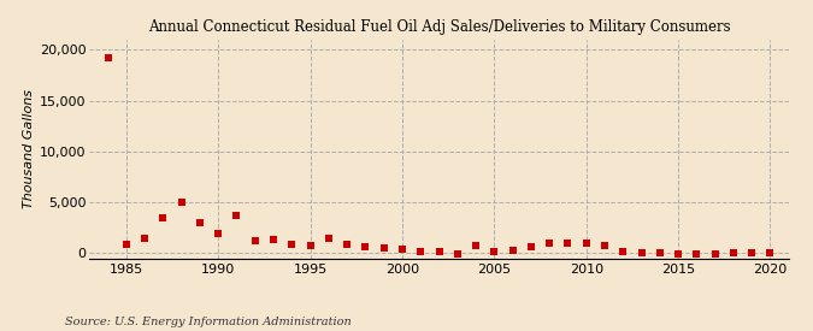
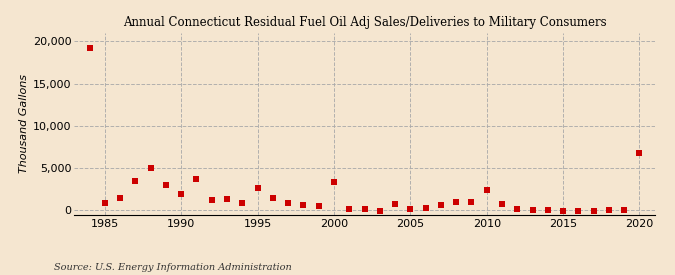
1995: 700 -> 2,600
2000: 400 -> 3,400
2010: 1,000 -> 2,400
2020: 0 -> 6,800
